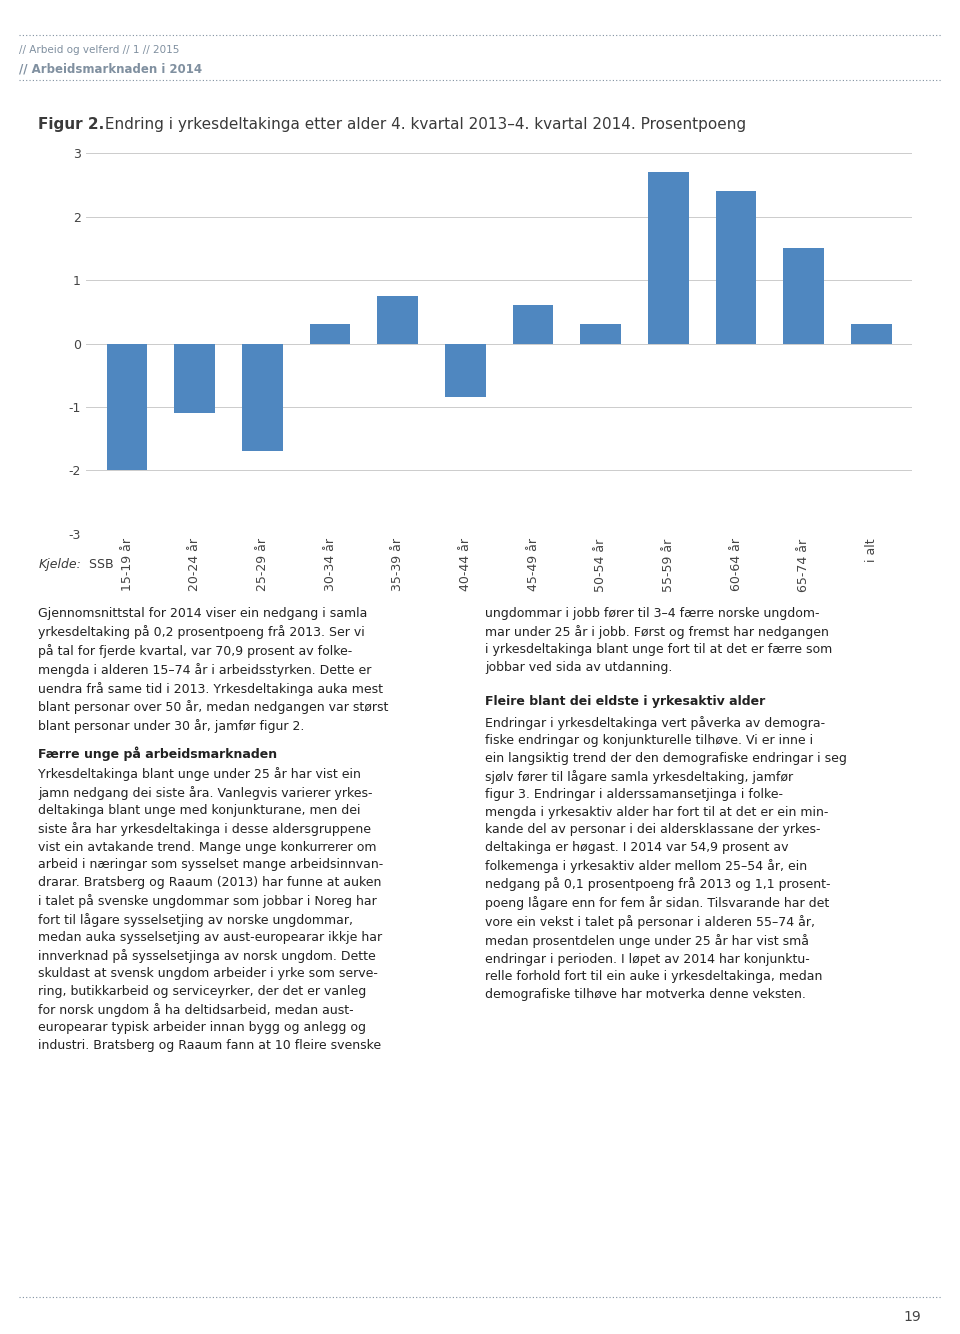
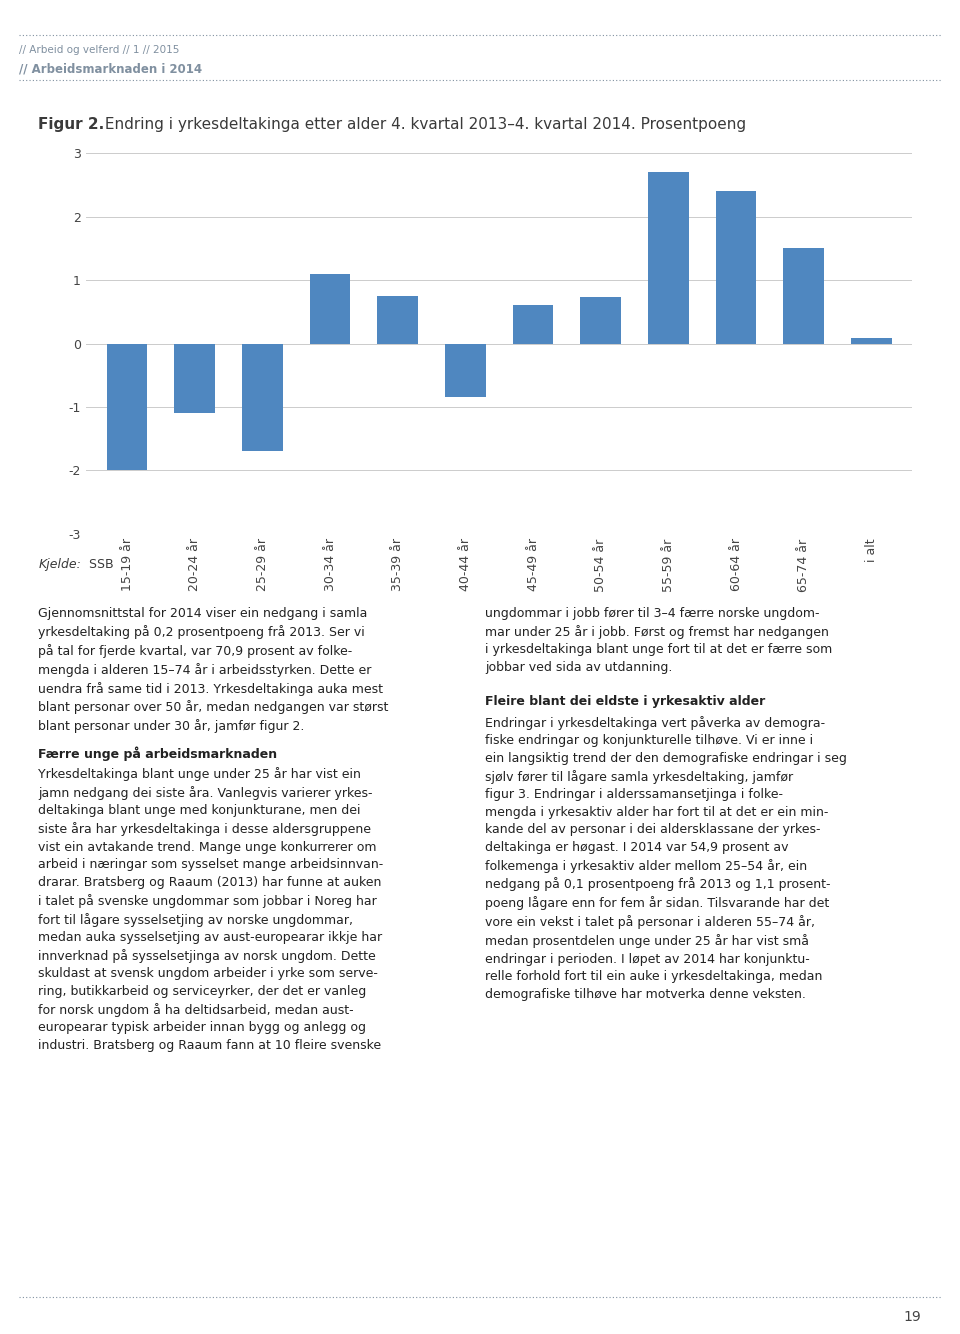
30-34 år: 0.30 -> 1.10
50-54 år: 0.30 -> 0.74
i alt: 0.30 -> 0.08
